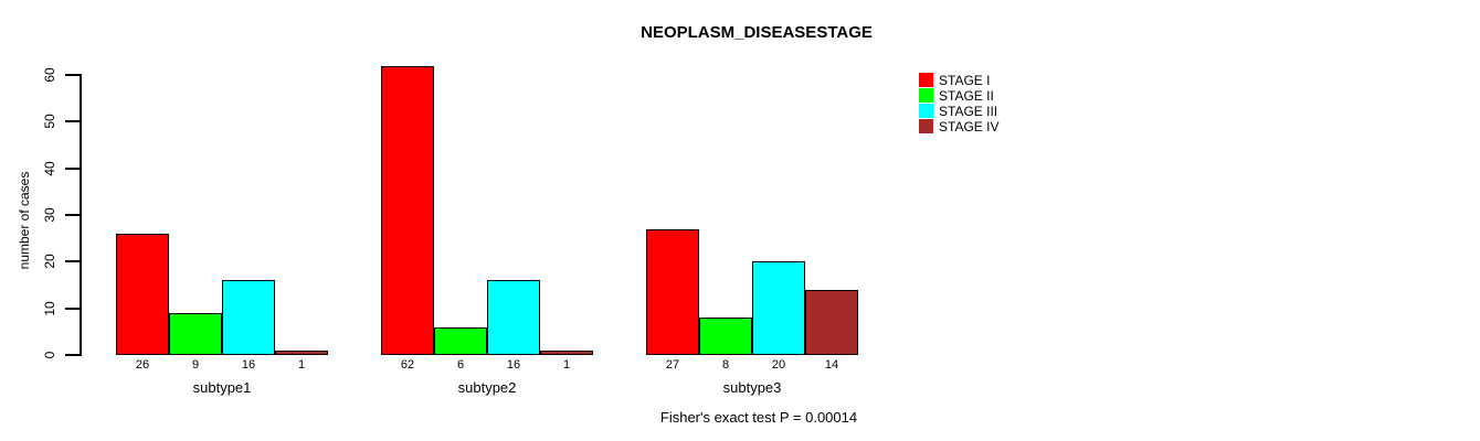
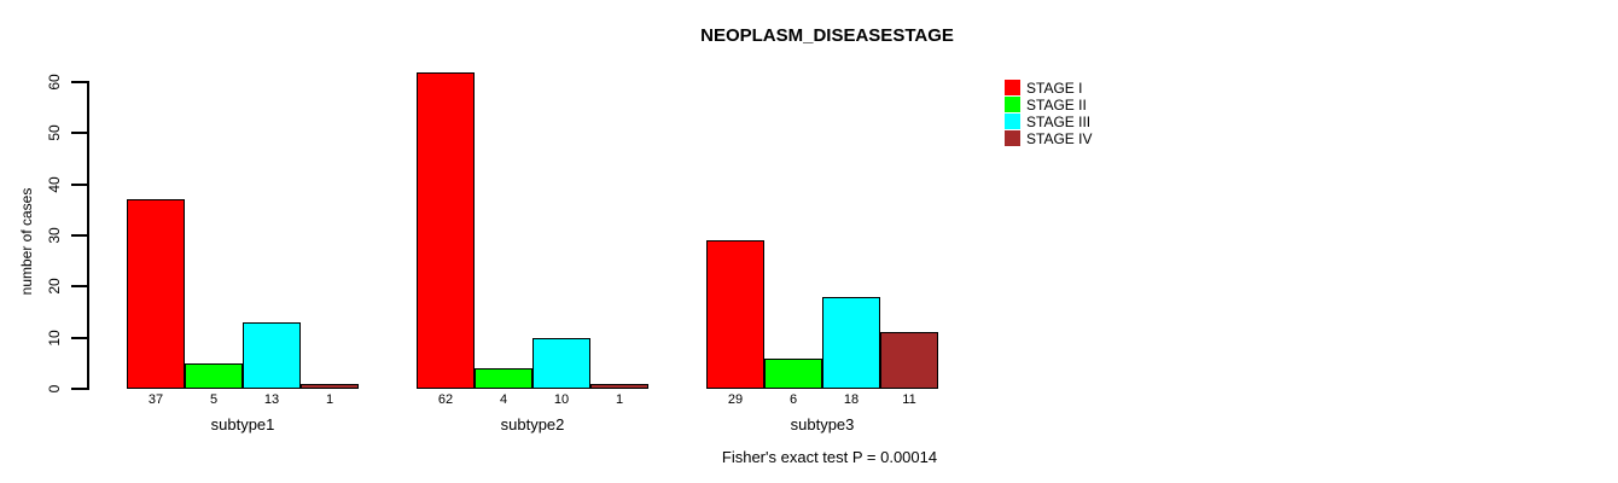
STAGE I/subtype1: 26 -> 37
STAGE II/subtype1: 9 -> 5
STAGE III/subtype1: 16 -> 13
STAGE II/subtype2: 6 -> 4
STAGE III/subtype2: 16 -> 10
STAGE I/subtype3: 27 -> 29
STAGE II/subtype3: 8 -> 6
STAGE III/subtype3: 20 -> 18
STAGE IV/subtype3: 14 -> 11
